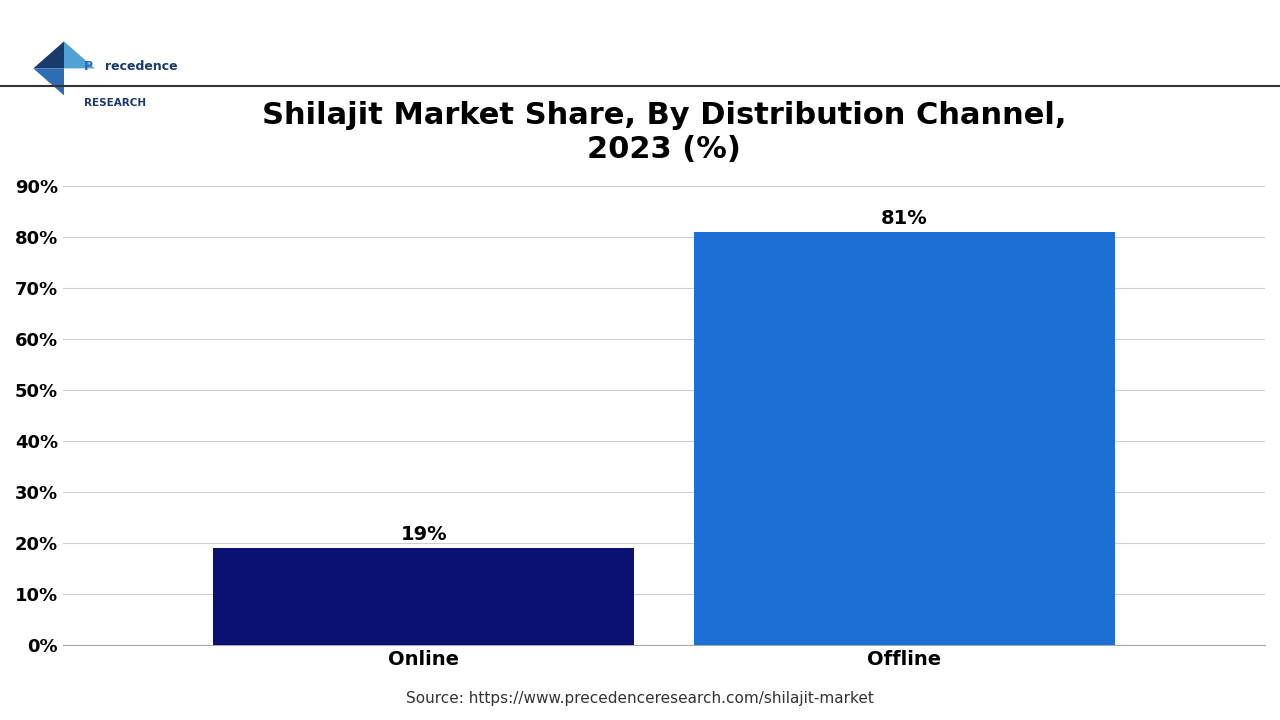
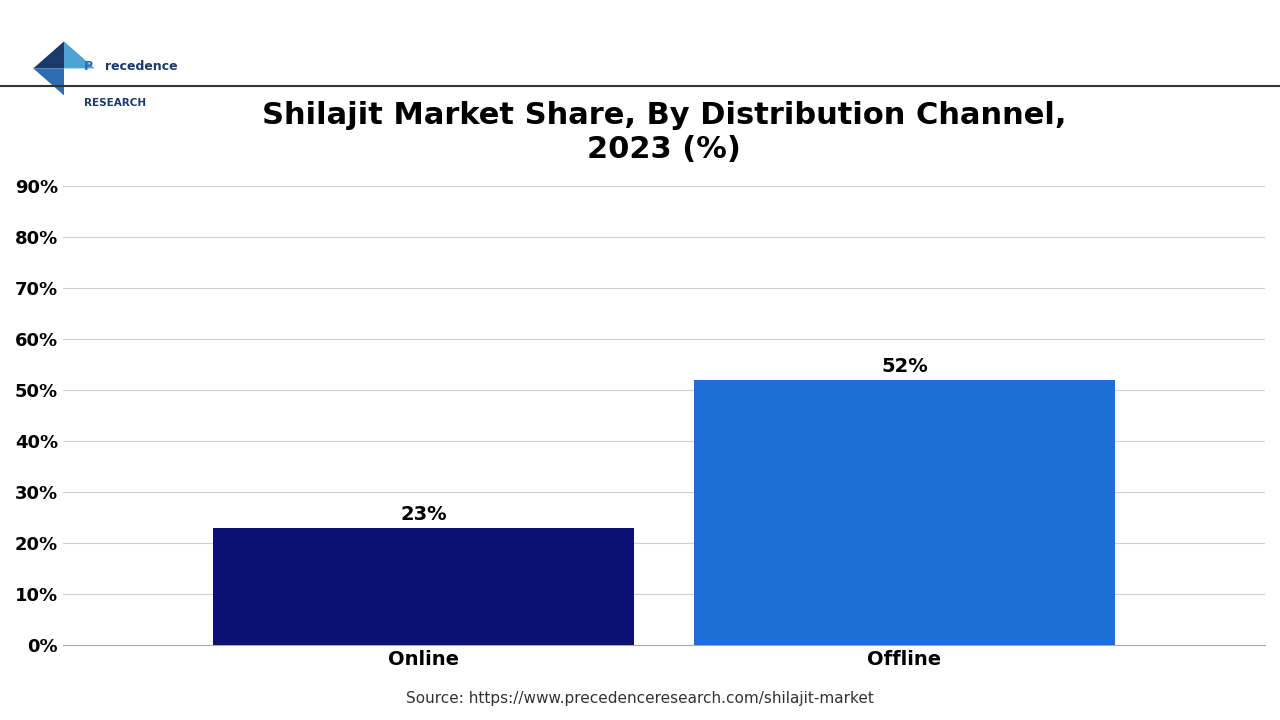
Online: 19% -> 23%
Offline: 81% -> 52%
